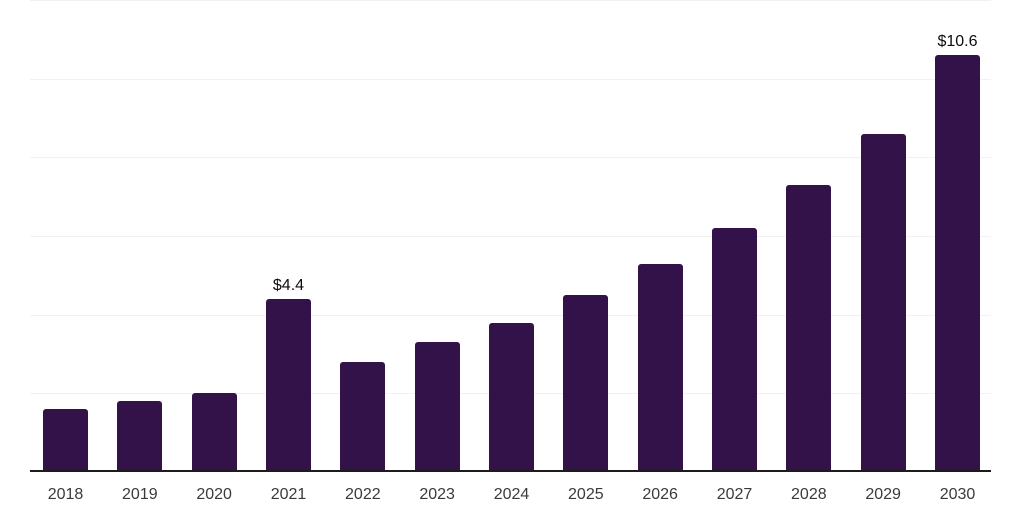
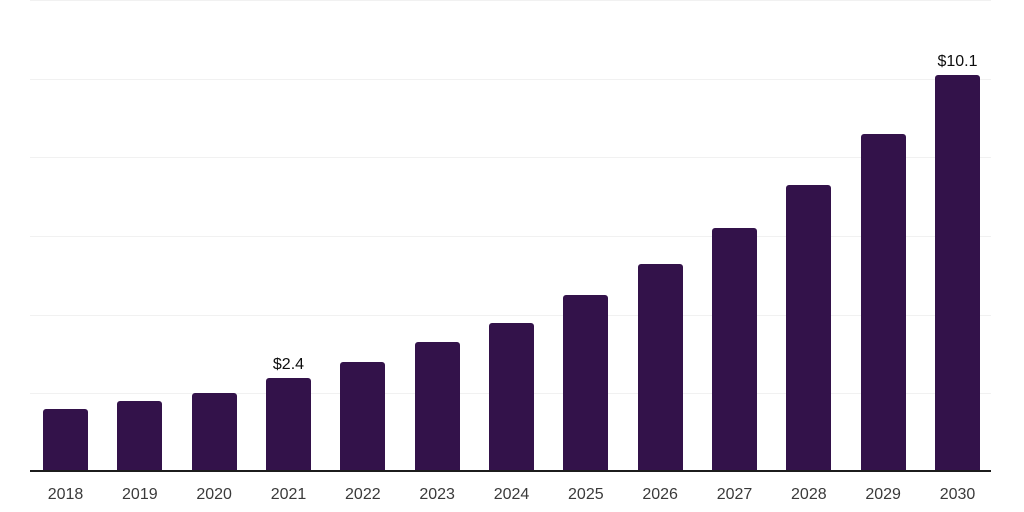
2021: $4.4 -> $2.4
2030: $10.6 -> $10.1
